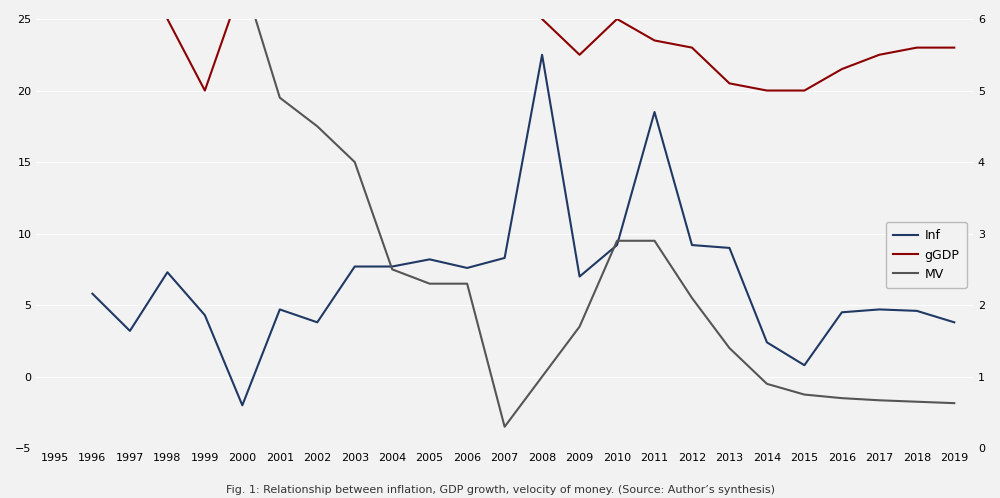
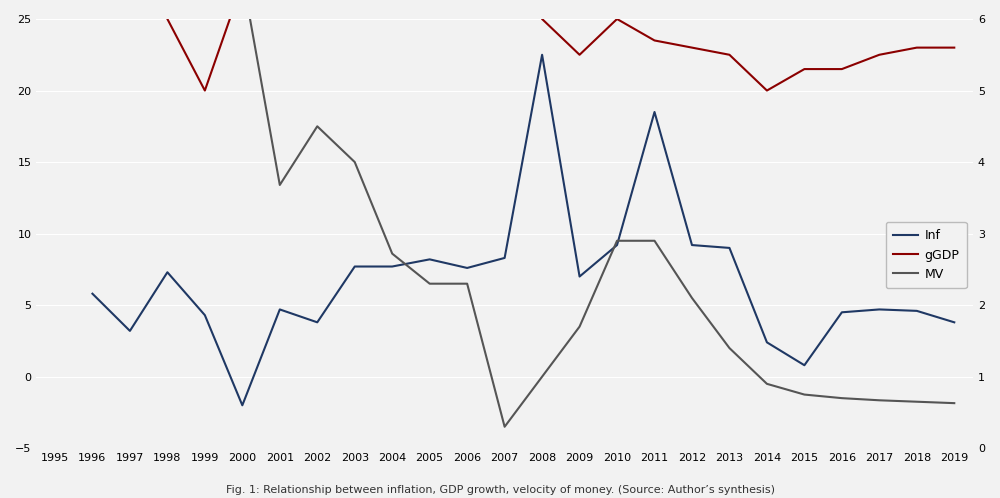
MV/2001: 4.90 -> 3.68
MV/2004: 2.50 -> 2.72
gGDP/2013: 5.1 -> 5.5
gGDP/2015: 5.0 -> 5.3
